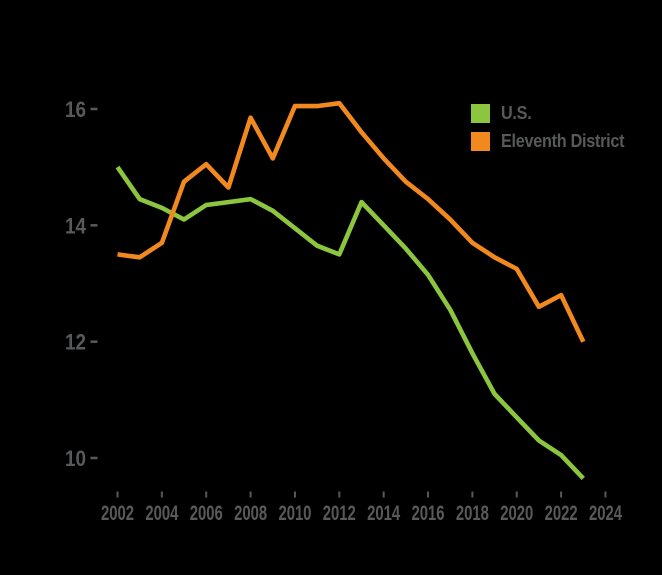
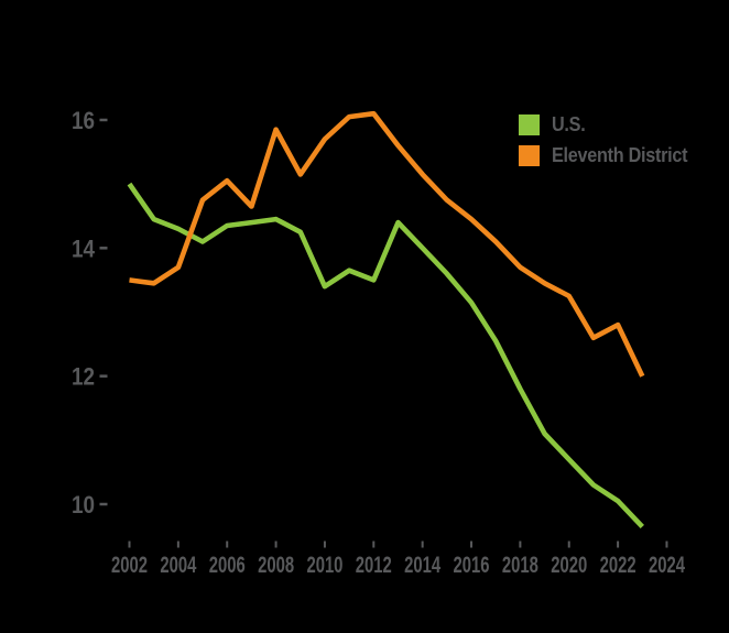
U.S./2010: 13.9 -> 13.4
Eleventh District/2010: 16.1 -> 15.7
